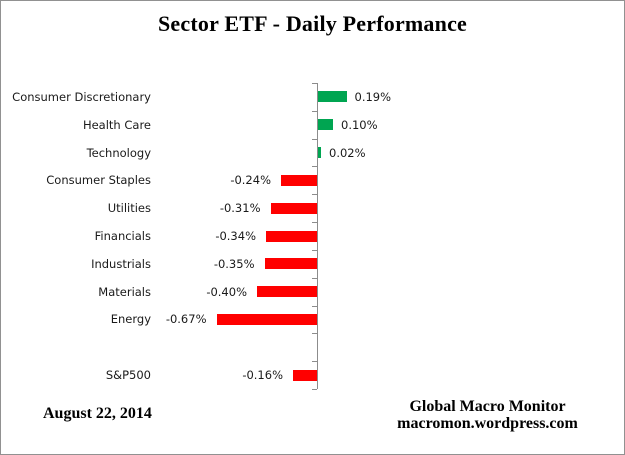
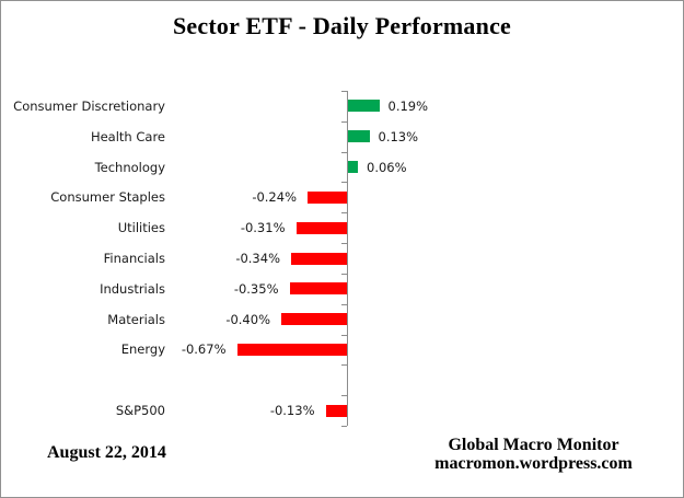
Health Care: 0.10% -> 0.13%
Technology: 0.02% -> 0.06%
S&P500: -0.16% -> -0.13%
